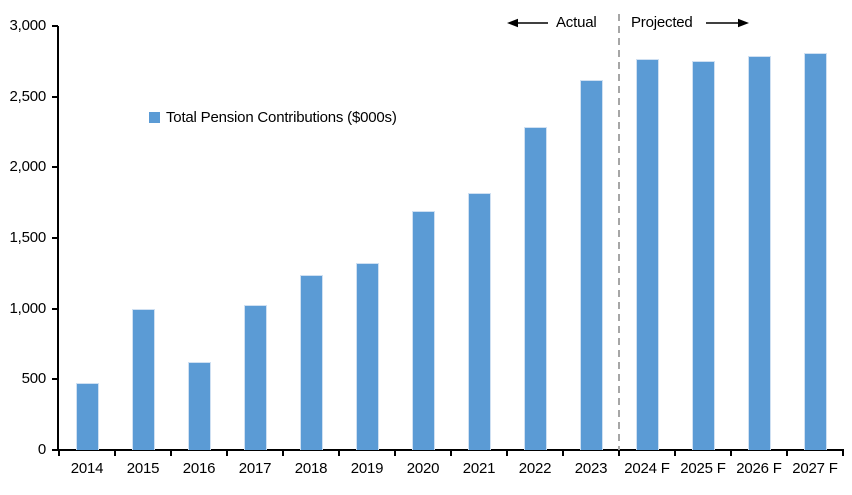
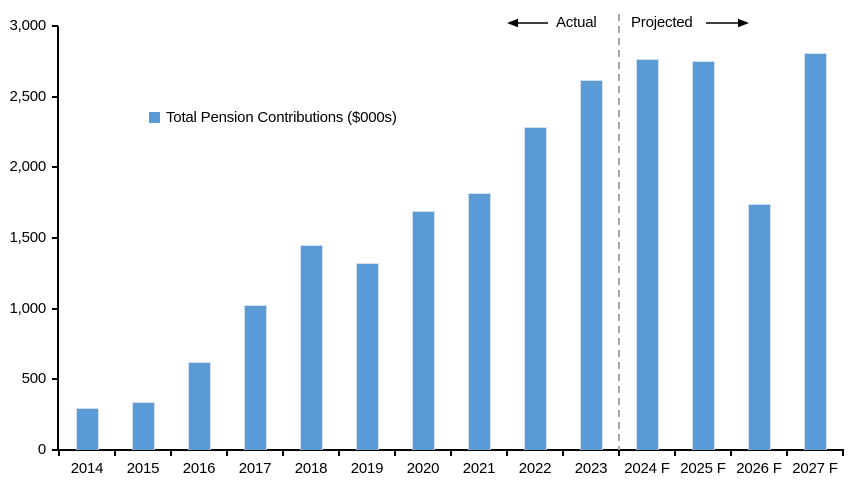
2014: 480 -> 300
2015: 1000 -> 340
2018: 1240 -> 1450
2026 F: 2780 -> 1740
